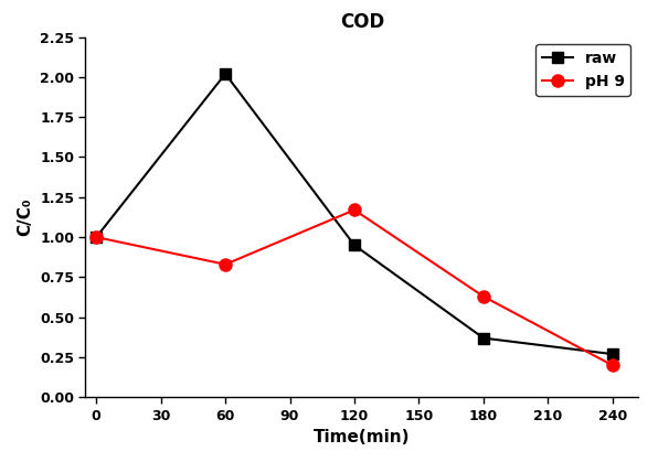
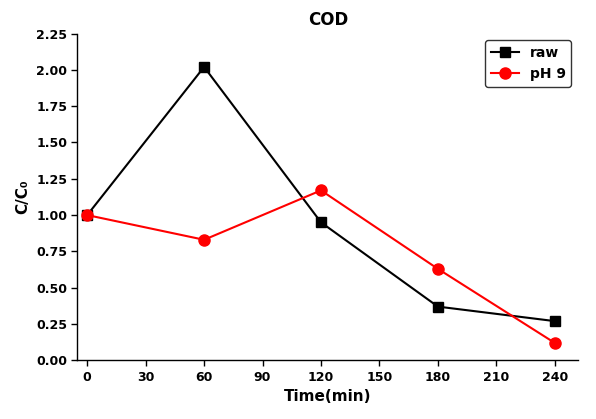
pH 9/240: 0.20 -> 0.12
